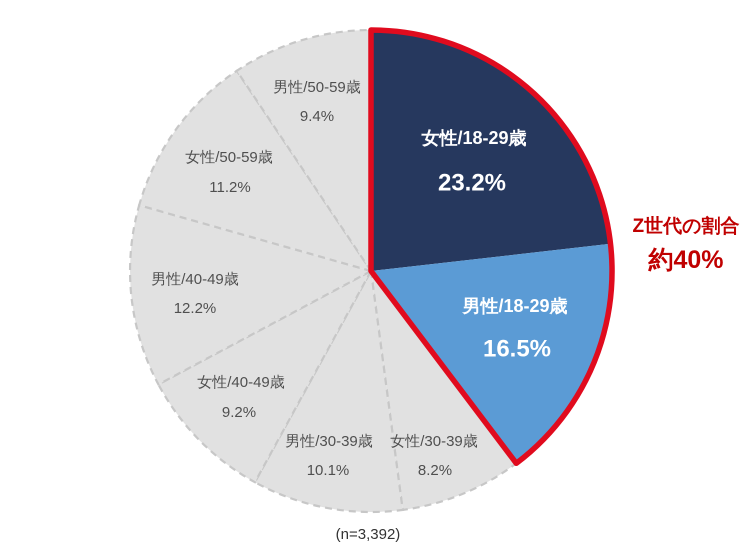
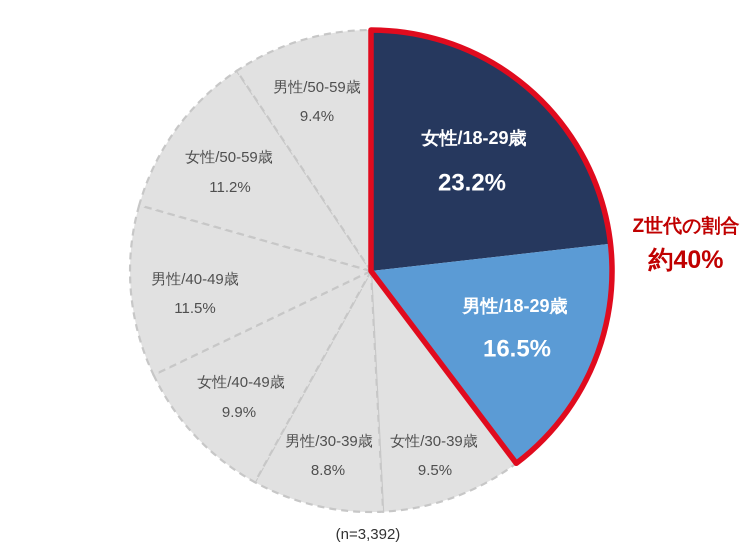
女性/30-39歳: 8.2% -> 9.5%
男性/30-39歳: 10.1% -> 8.8%
女性/40-49歳: 9.2% -> 9.9%
男性/40-49歳: 12.2% -> 11.5%
